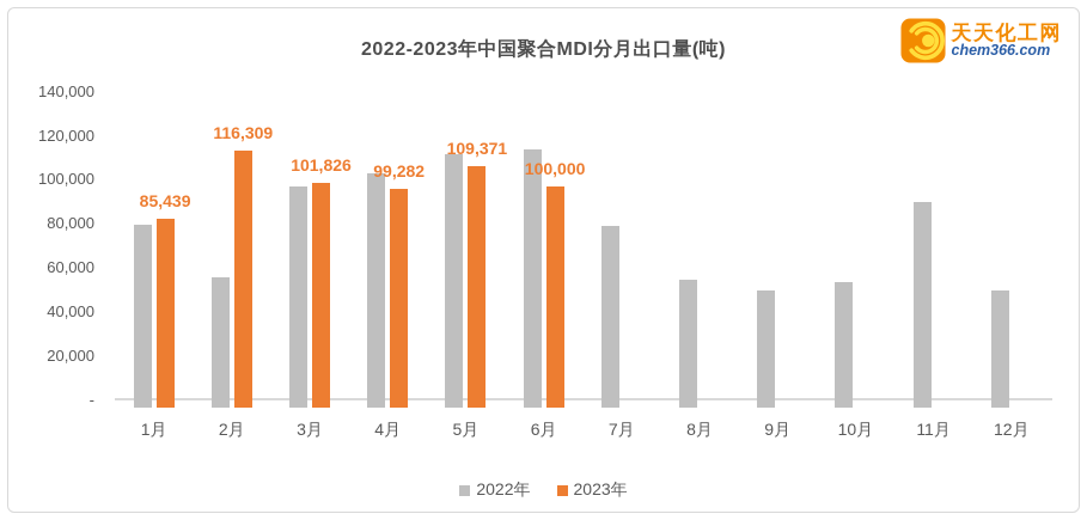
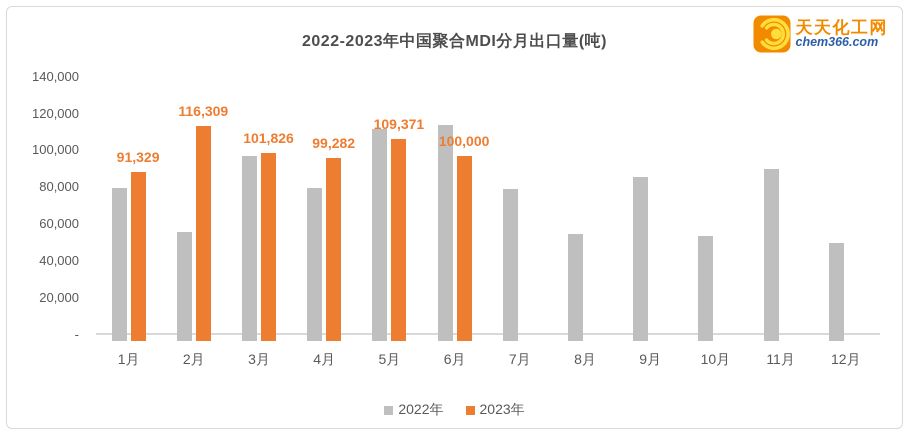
2023年/1月: 85,439 -> 91,329
2022年/4月: 106000 -> 83000
2022年/9月: 53000 -> 89000
